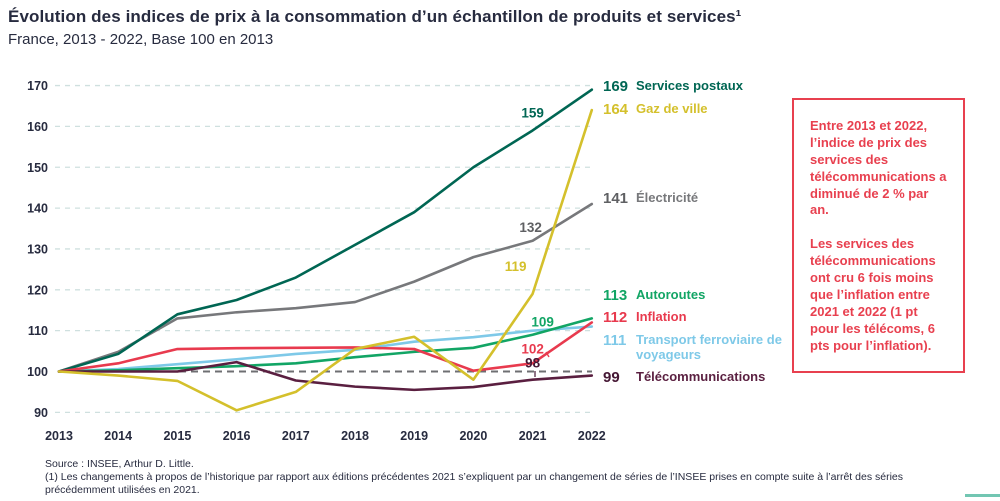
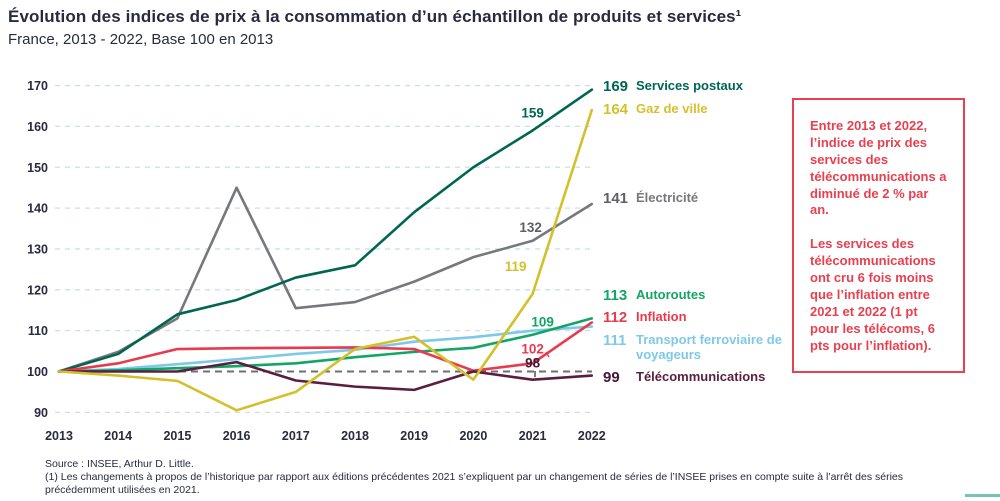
Électricité/2016: 114 -> 145
Services postaux/2018: 131 -> 126
Télécommunications/2020: 96 -> 100
